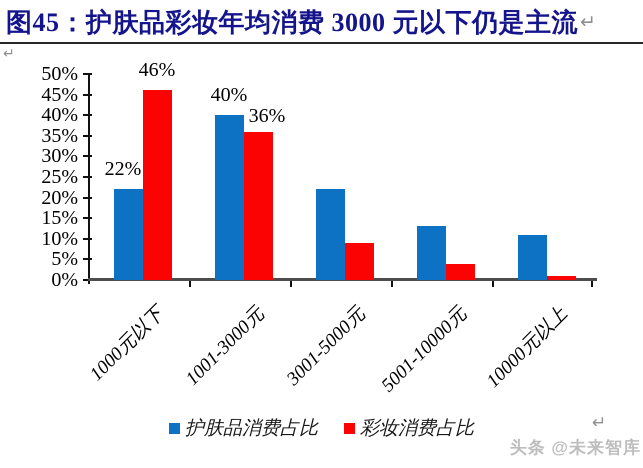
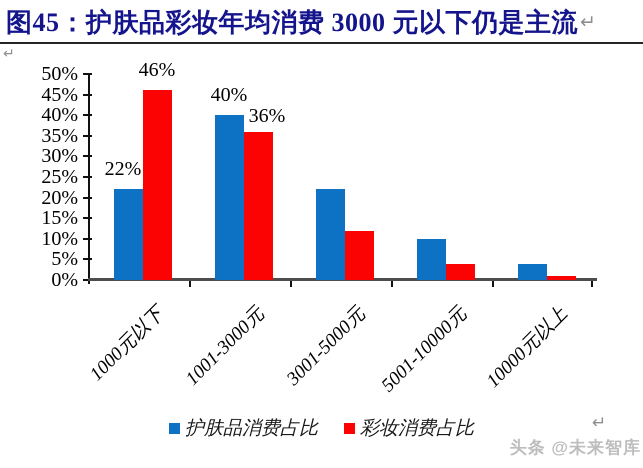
彩妆消费占比/3001-5000元: 9% -> 12%
护肤品消费占比/5001-10000元: 13% -> 10%
护肤品消费占比/10000元以上: 11% -> 4%
